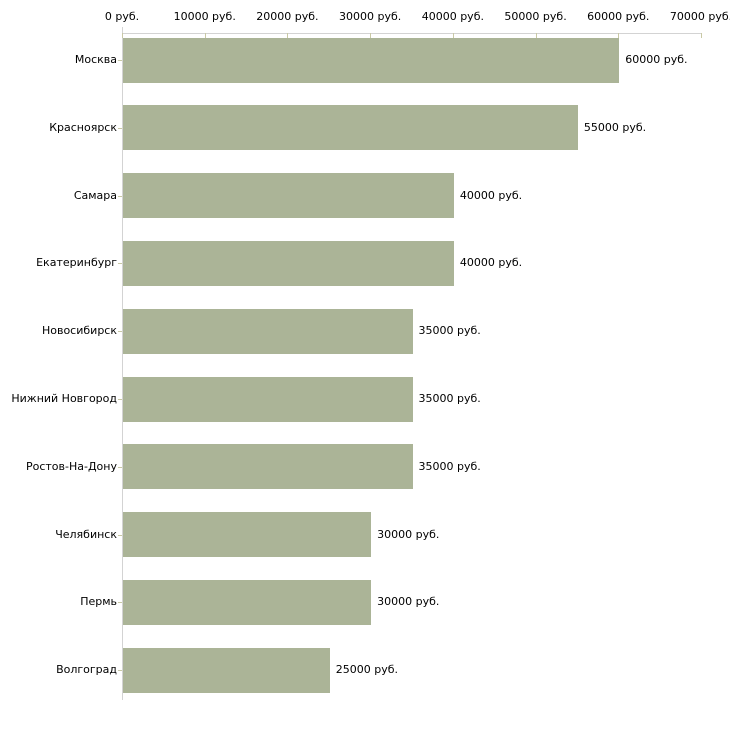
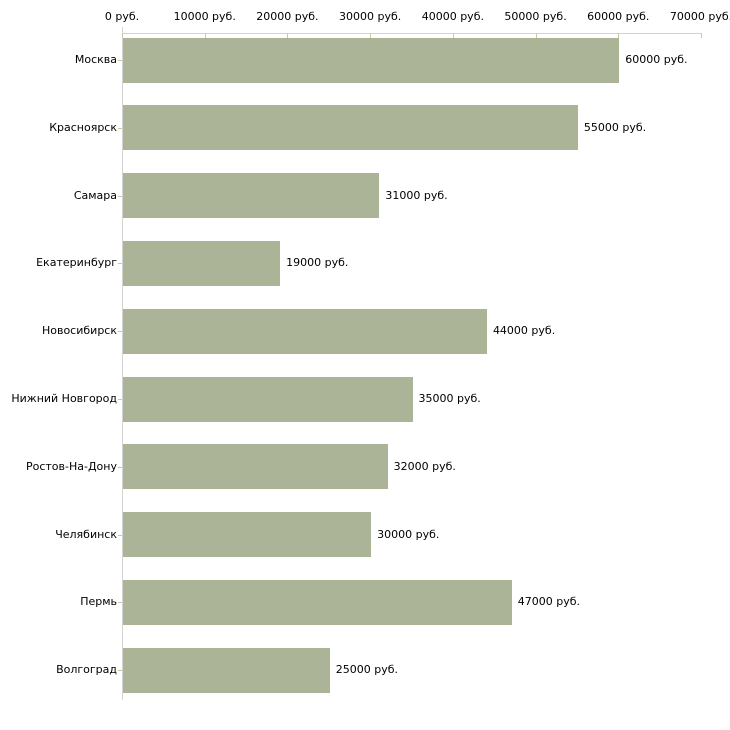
Самара: 40000 -> 31000
Екатеринбург: 40000 -> 19000
Новосибирск: 35000 -> 44000
Ростов-На-Дону: 35000 -> 32000
Пермь: 30000 -> 47000
